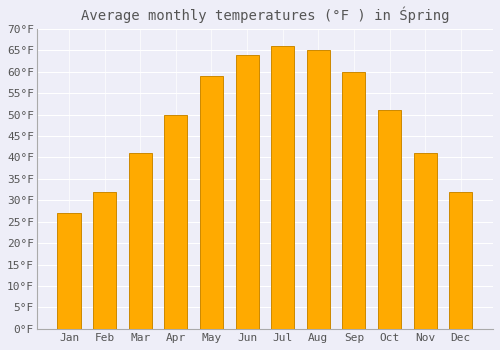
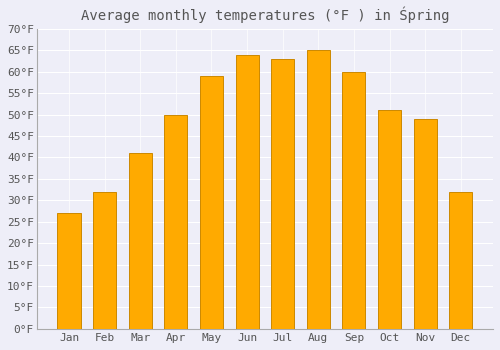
Jul: 66°F -> 63°F
Nov: 41°F -> 49°F
